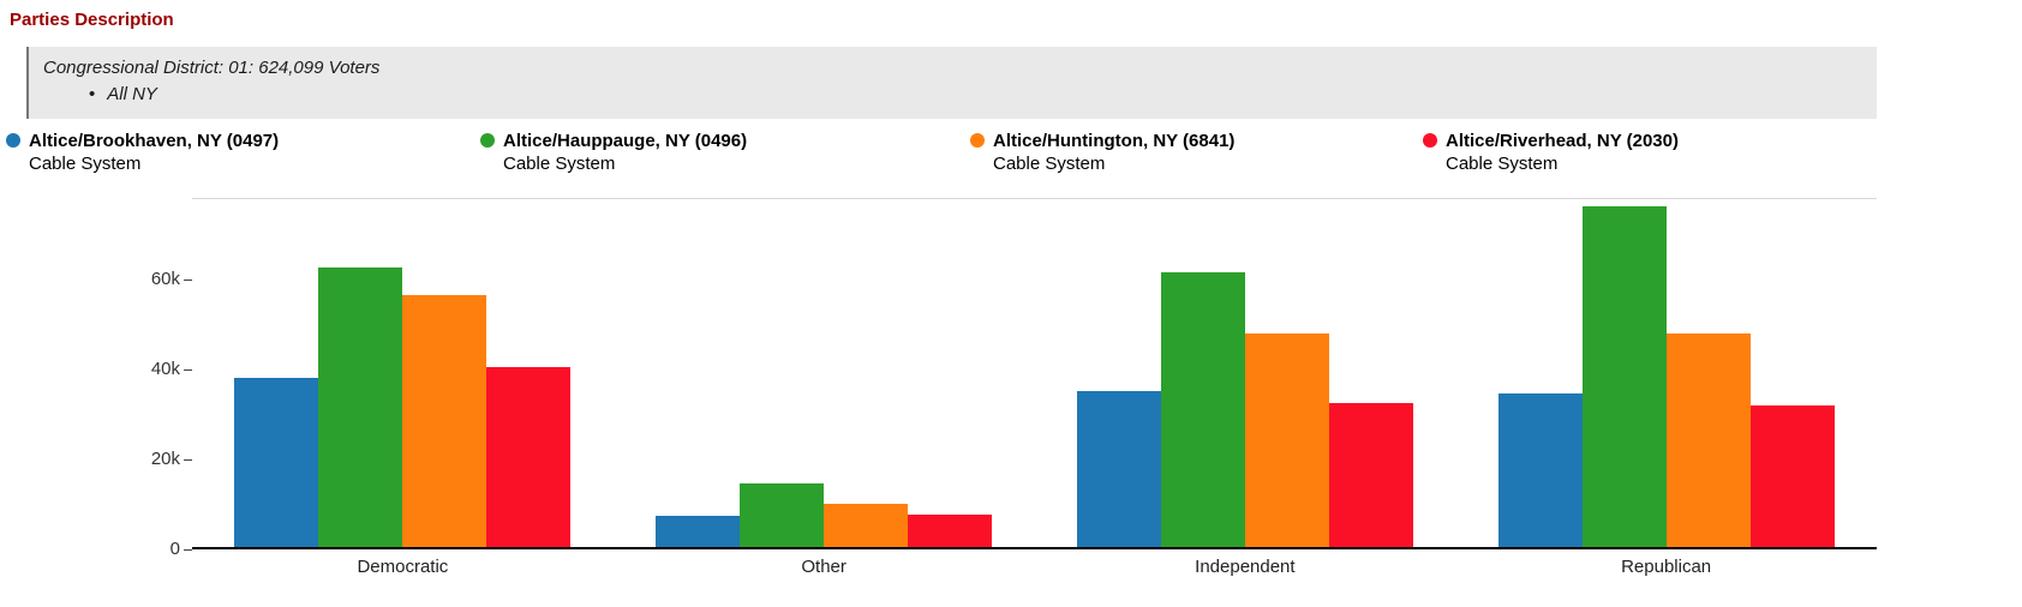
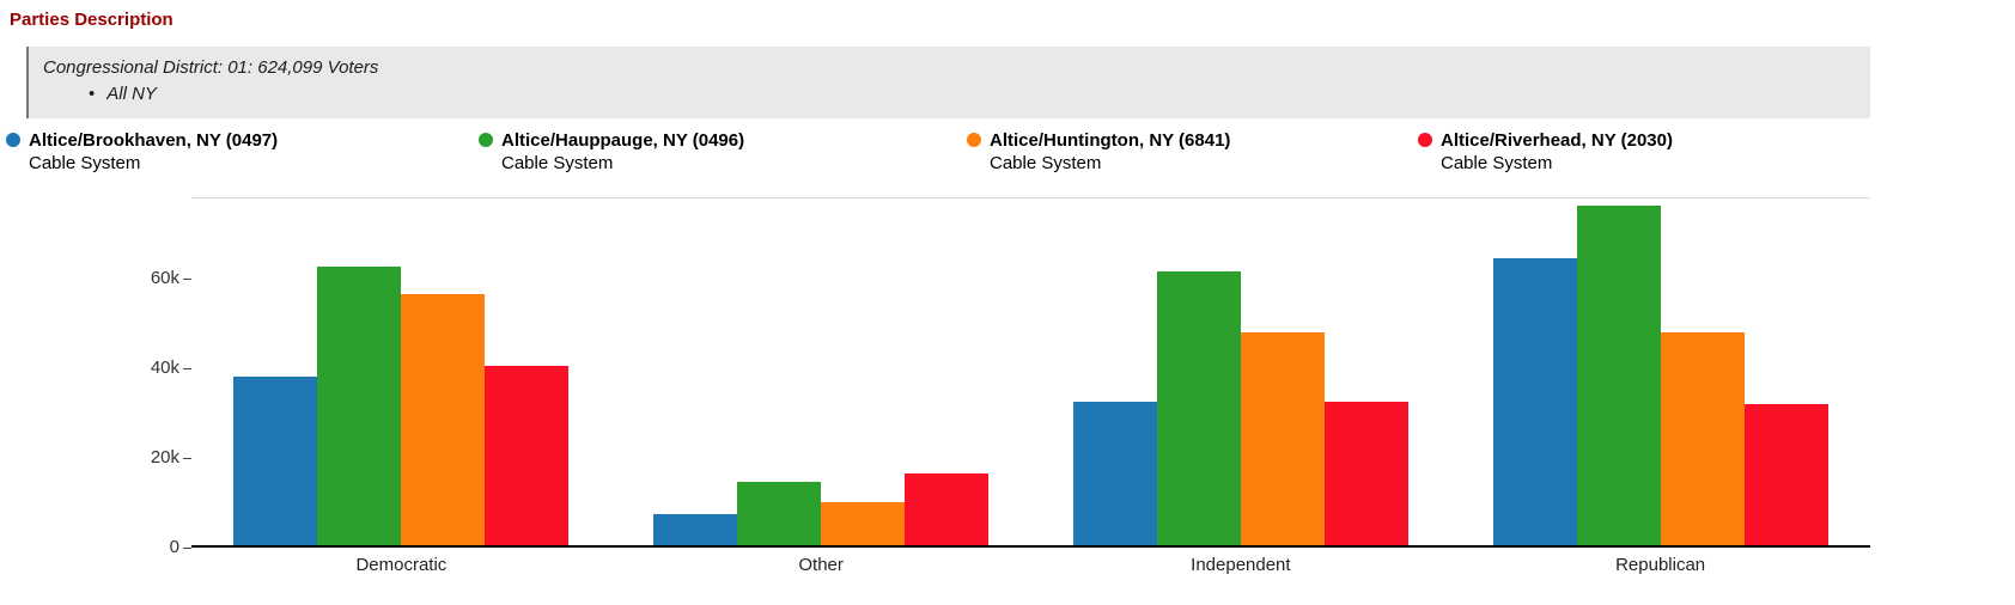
Altice/Riverhead, NY (2030) Cable System/Other: 7k -> 16k
Altice/Brookhaven, NY (0497) Cable System/Independent: 34k -> 32k
Altice/Brookhaven, NY (0497) Cable System/Republican: 34k -> 64k
